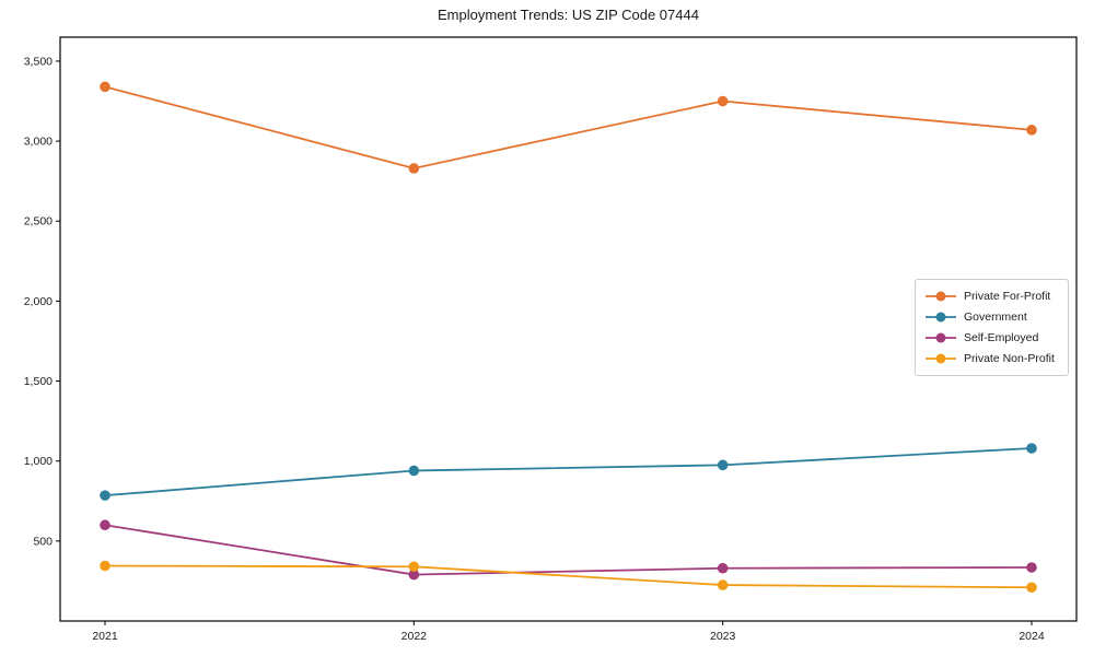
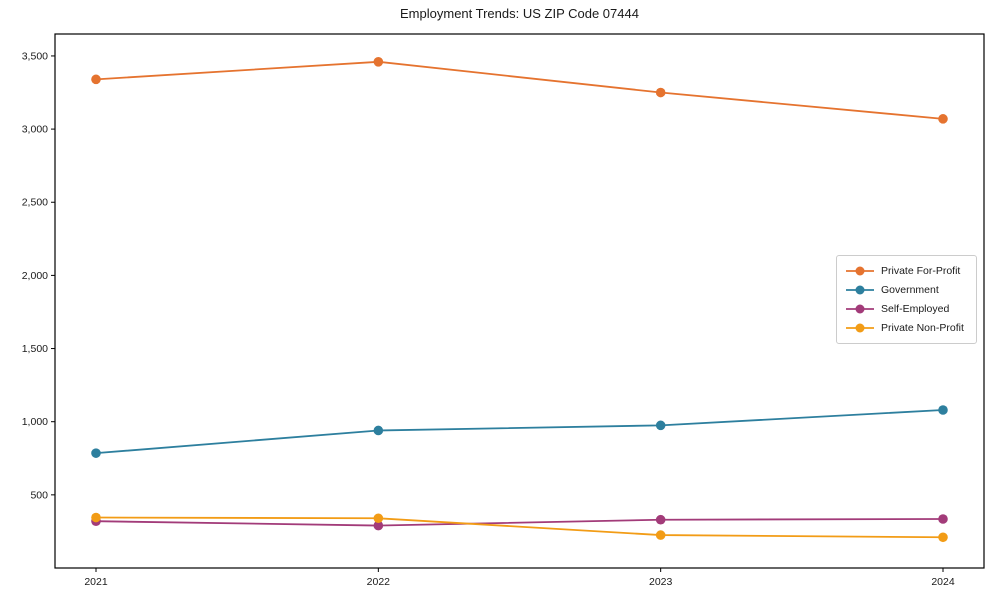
Self-Employed/2021: 600 -> 320
Private For-Profit/2022: 2830 -> 3460
